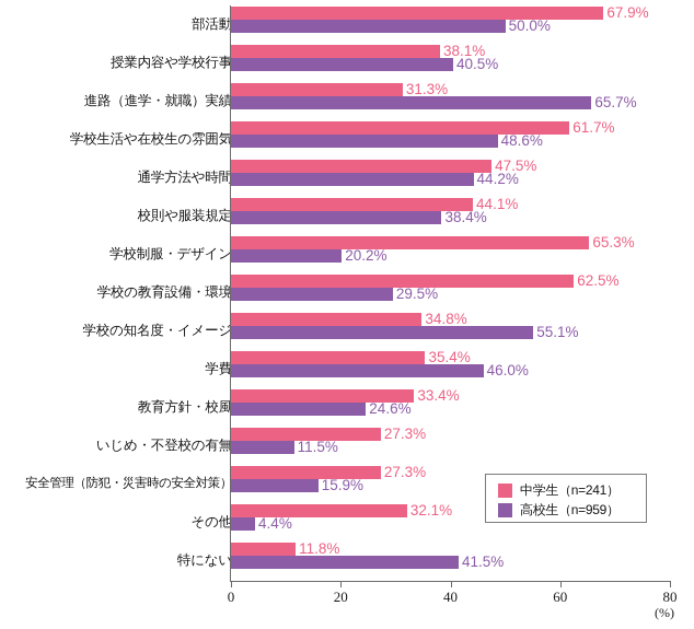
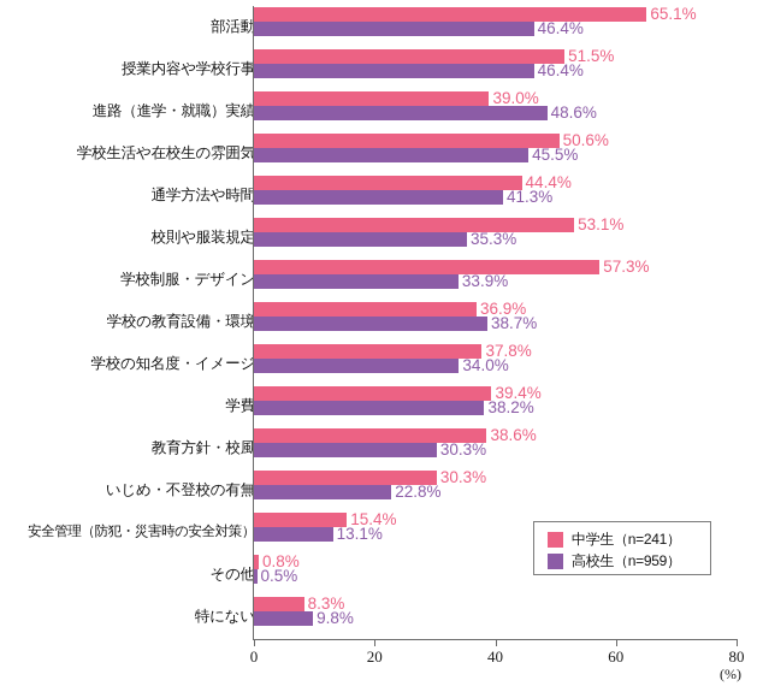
中学生（n=241）/部活動: 67.9% -> 65.1%
高校生（n=959）/部活動: 50.0% -> 46.4%
中学生（n=241）/授業内容や学校行事: 38.1% -> 51.5%
高校生（n=959）/授業内容や学校行事: 40.5% -> 46.4%
中学生（n=241）/進路（進学・就職）実績: 31.3% -> 39.0%
高校生（n=959）/進路（進学・就職）実績: 65.7% -> 48.6%
中学生（n=241）/学校生活や在校生の雰囲気: 61.7% -> 50.6%
高校生（n=959）/学校生活や在校生の雰囲気: 48.6% -> 45.5%
中学生（n=241）/通学方法や時間: 47.5% -> 44.4%
高校生（n=959）/通学方法や時間: 44.2% -> 41.3%
中学生（n=241）/校則や服装規定: 44.1% -> 53.1%
高校生（n=959）/校則や服装規定: 38.4% -> 35.3%
中学生（n=241）/学校制服・デザイン: 65.3% -> 57.3%
高校生（n=959）/学校制服・デザイン: 20.2% -> 33.9%
中学生（n=241）/学校の教育設備・環境: 62.5% -> 36.9%
高校生（n=959）/学校の教育設備・環境: 29.5% -> 38.7%
中学生（n=241）/学校の知名度・イメージ: 34.8% -> 37.8%
高校生（n=959）/学校の知名度・イメージ: 55.1% -> 34.0%
中学生（n=241）/学費: 35.4% -> 39.4%
高校生（n=959）/学費: 46.0% -> 38.2%
中学生（n=241）/教育方針・校風: 33.4% -> 38.6%
高校生（n=959）/教育方針・校風: 24.6% -> 30.3%
中学生（n=241）/いじめ・不登校の有無: 27.3% -> 30.3%
高校生（n=959）/いじめ・不登校の有無: 11.5% -> 22.8%
中学生（n=241）/安全管理（防犯・災害時の安全対策）: 27.3% -> 15.4%
高校生（n=959）/安全管理（防犯・災害時の安全対策）: 15.9% -> 13.1%
中学生（n=241）/その他: 32.1% -> 0.8%
高校生（n=959）/その他: 4.4% -> 0.5%
中学生（n=241）/特にない: 11.8% -> 8.3%
高校生（n=959）/特にない: 41.5% -> 9.8%
